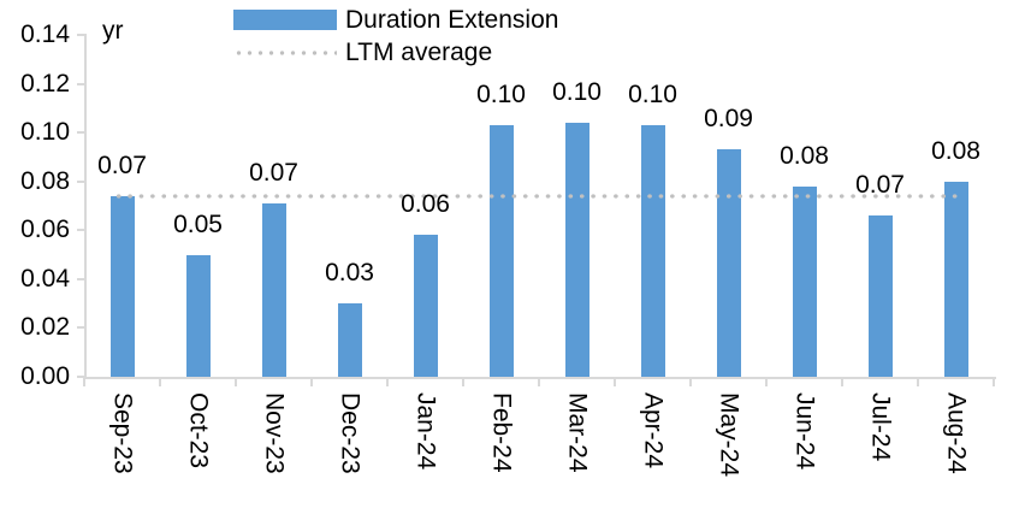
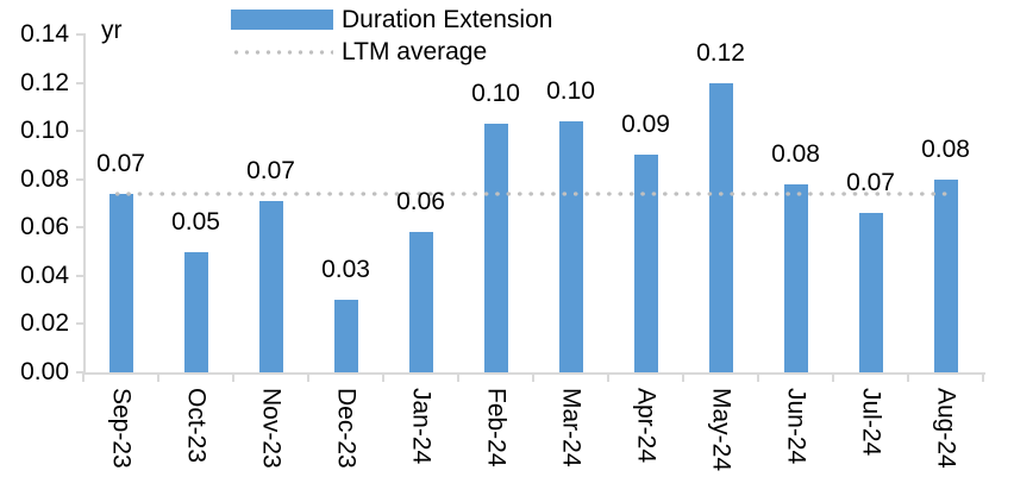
Apr-24: 0.10 -> 0.09
May-24: 0.09 -> 0.12
